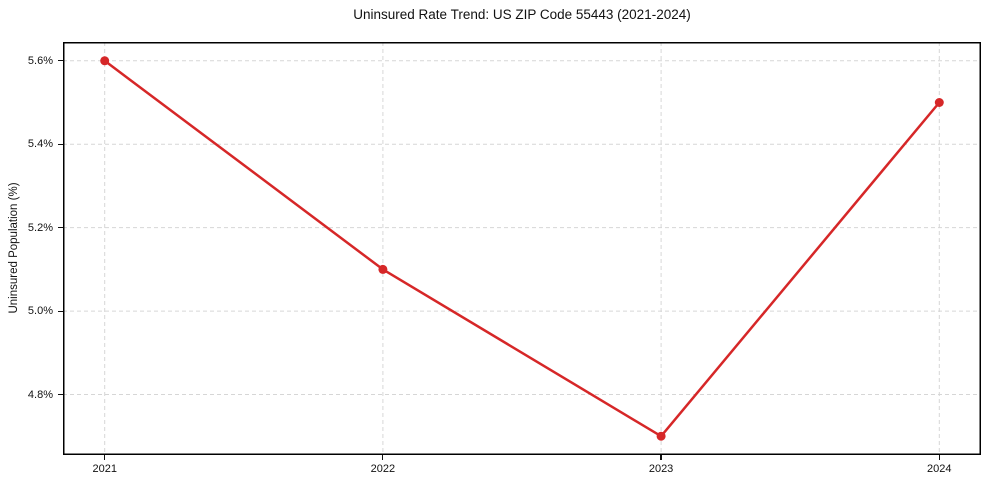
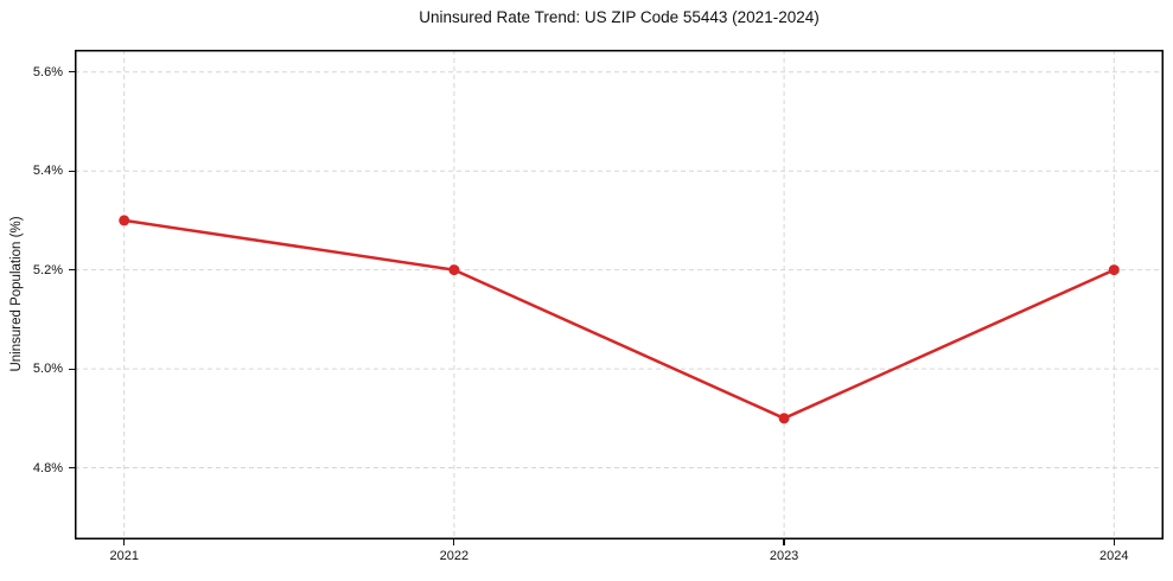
2021: 5.6% -> 5.3%
2022: 5.1% -> 5.2%
2023: 4.7% -> 4.9%
2024: 5.5% -> 5.2%
